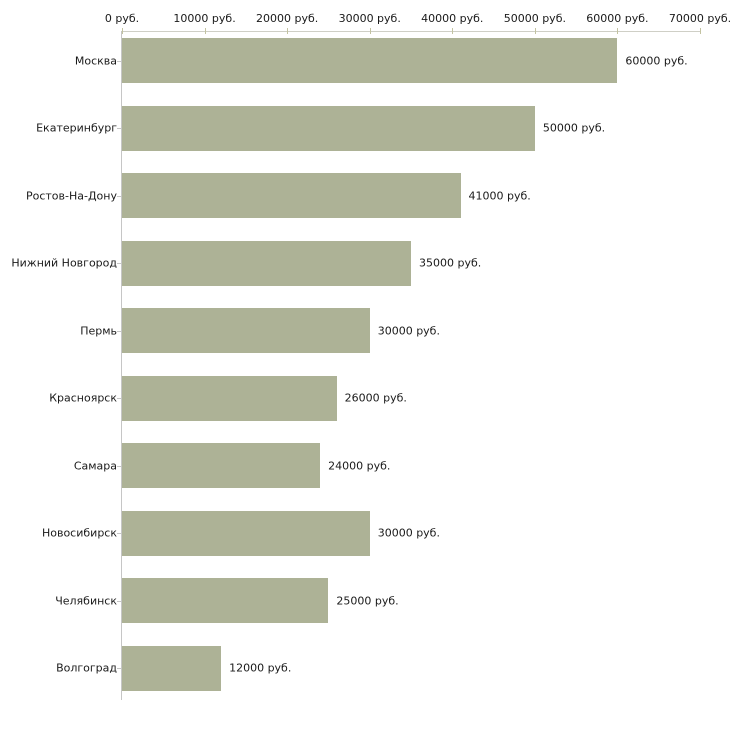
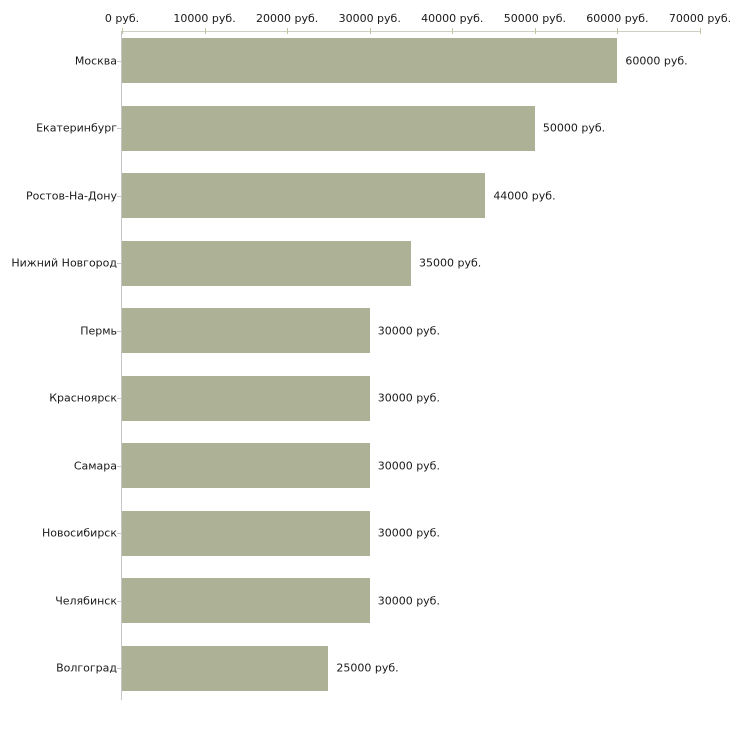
Ростов-На-Дону: 41000 -> 44000
Красноярск: 26000 -> 30000
Самара: 24000 -> 30000
Челябинск: 25000 -> 30000
Волгоград: 12000 -> 25000
